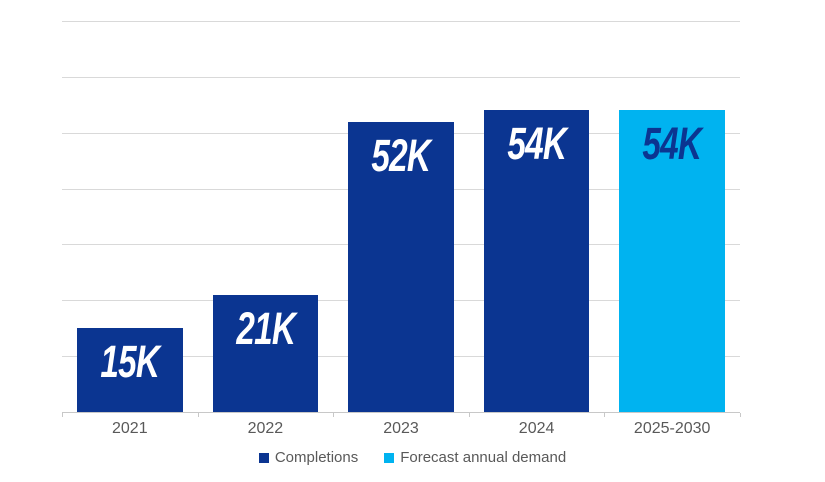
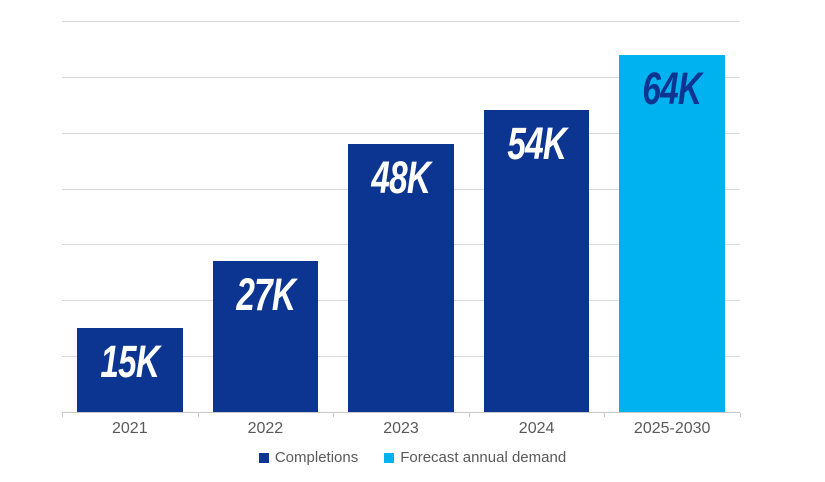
2022: 21K -> 27K
2023: 52K -> 48K
2025-2030: 54K -> 64K
